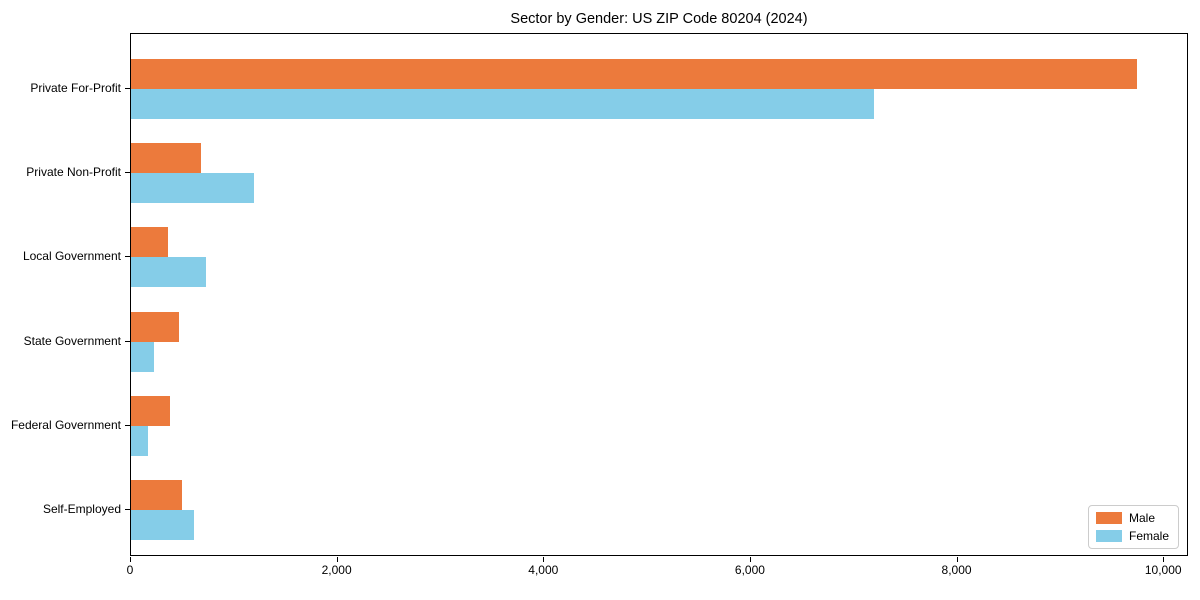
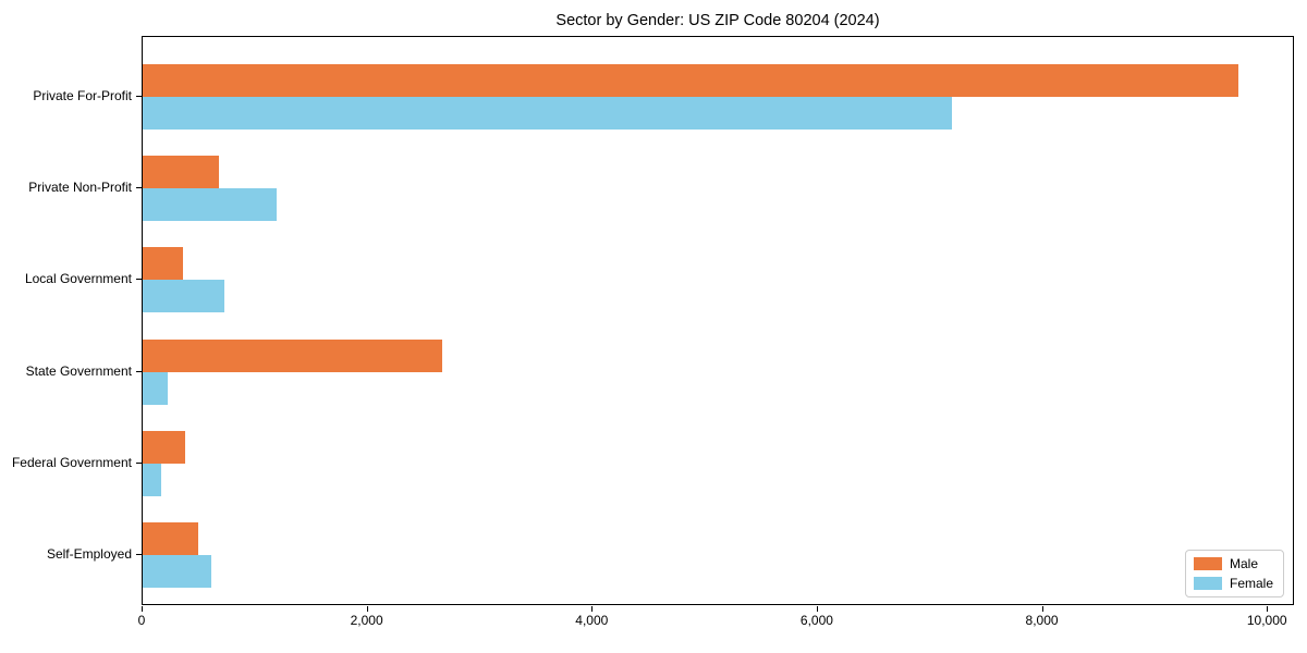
Male/State Government: 460 -> 2660
